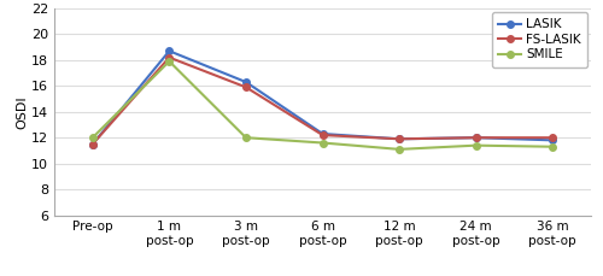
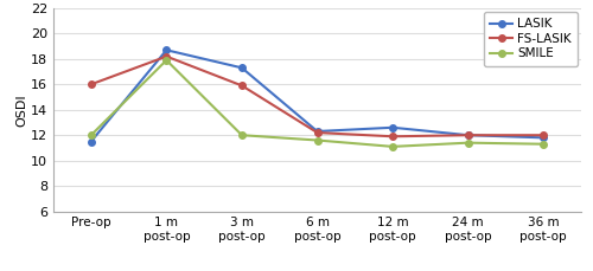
FS-LASIK/Pre-op: 11.5 -> 16.0
LASIK/3 m post-op: 16.3 -> 17.3
LASIK/12 m post-op: 11.9 -> 12.6
